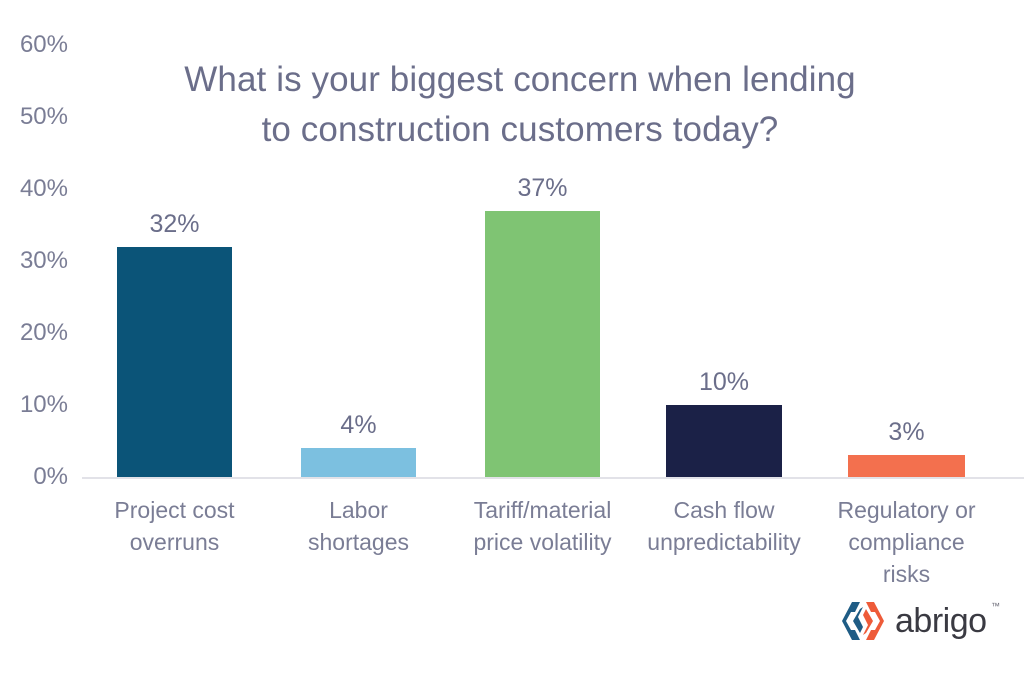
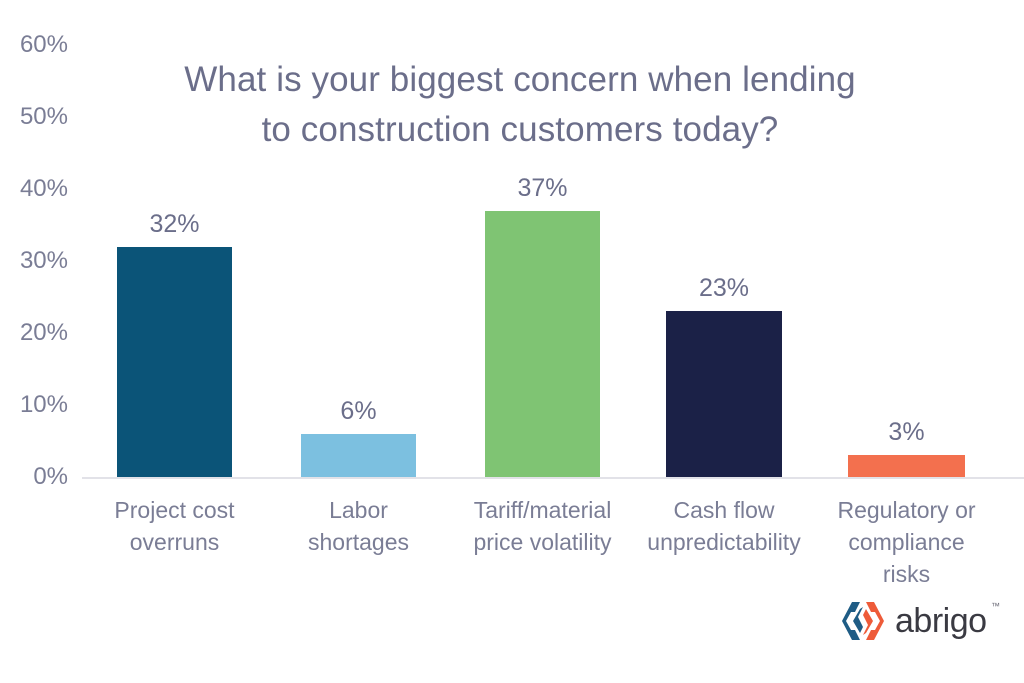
Labor shortages: 4% -> 6%
Cash flow unpredictability: 10% -> 23%
